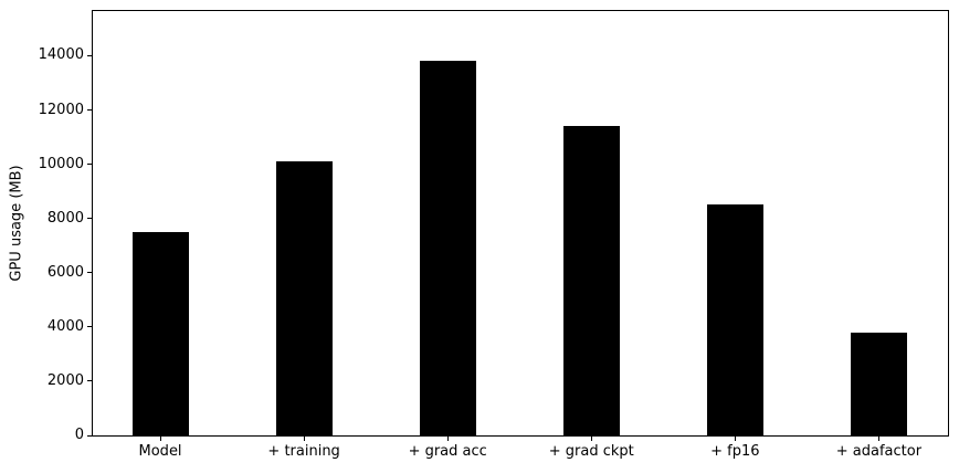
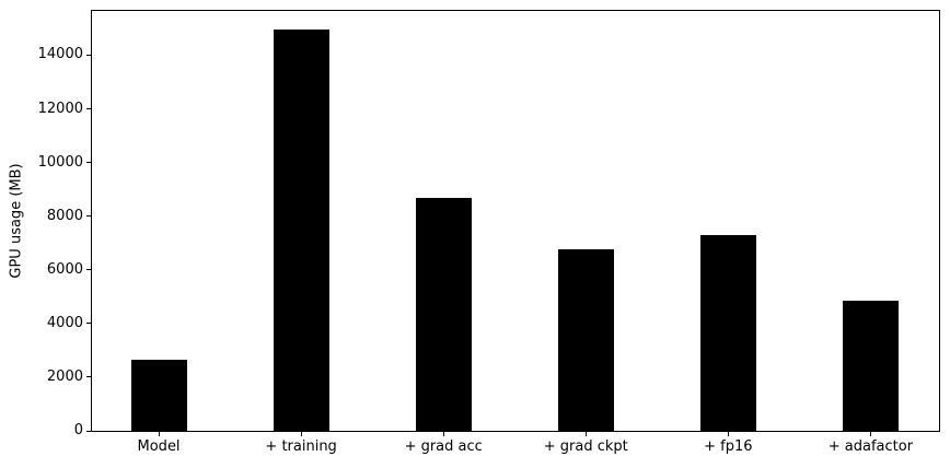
Model: 7500 -> 2600
+ training: 10100 -> 14900
+ grad acc: 13800 -> 8700
+ grad ckpt: 11400 -> 6800
+ fp16: 8500 -> 7300
+ adafactor: 3800 -> 4800
